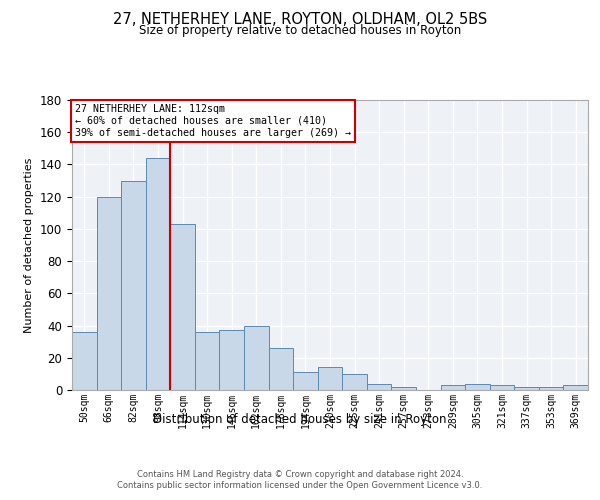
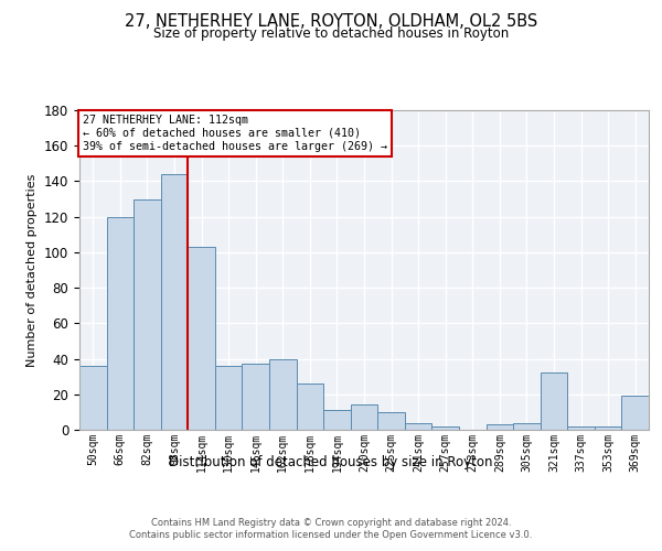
321sqm: 3 -> 32
369sqm: 3 -> 19
